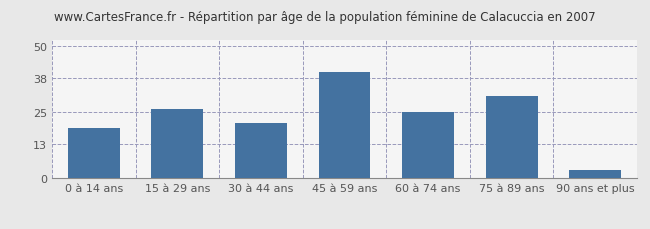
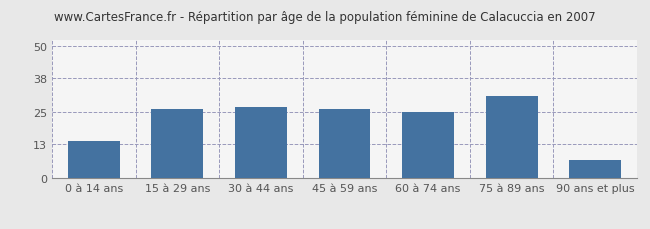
0 à 14 ans: 19 -> 14
30 à 44 ans: 21 -> 27
45 à 59 ans: 40 -> 26
90 ans et plus: 3 -> 7
